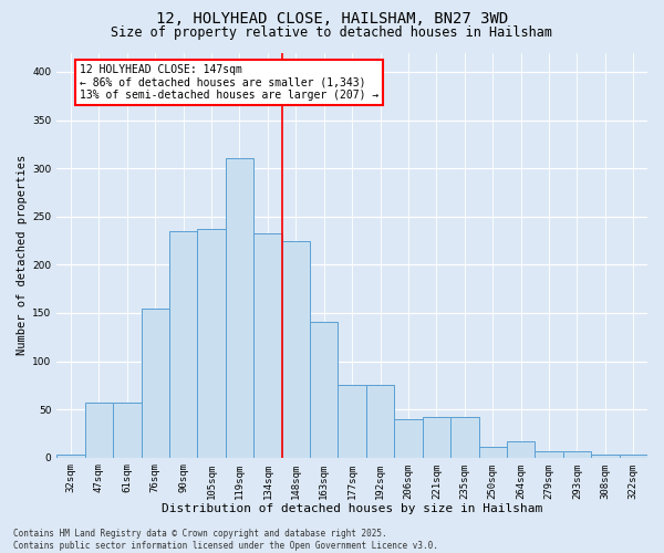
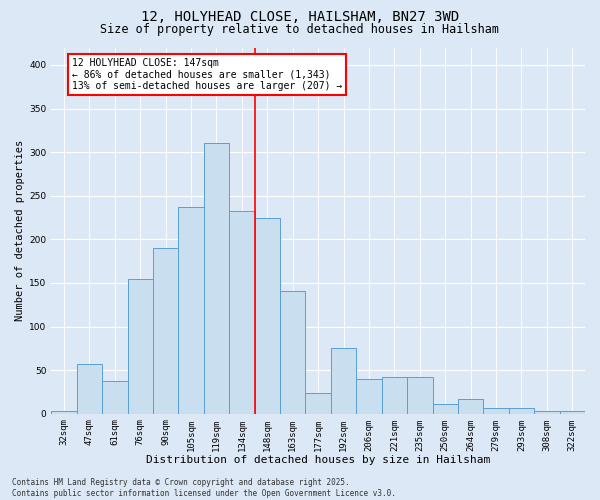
61sqm: 57 -> 38
90sqm: 235 -> 190
177sqm: 75 -> 24
